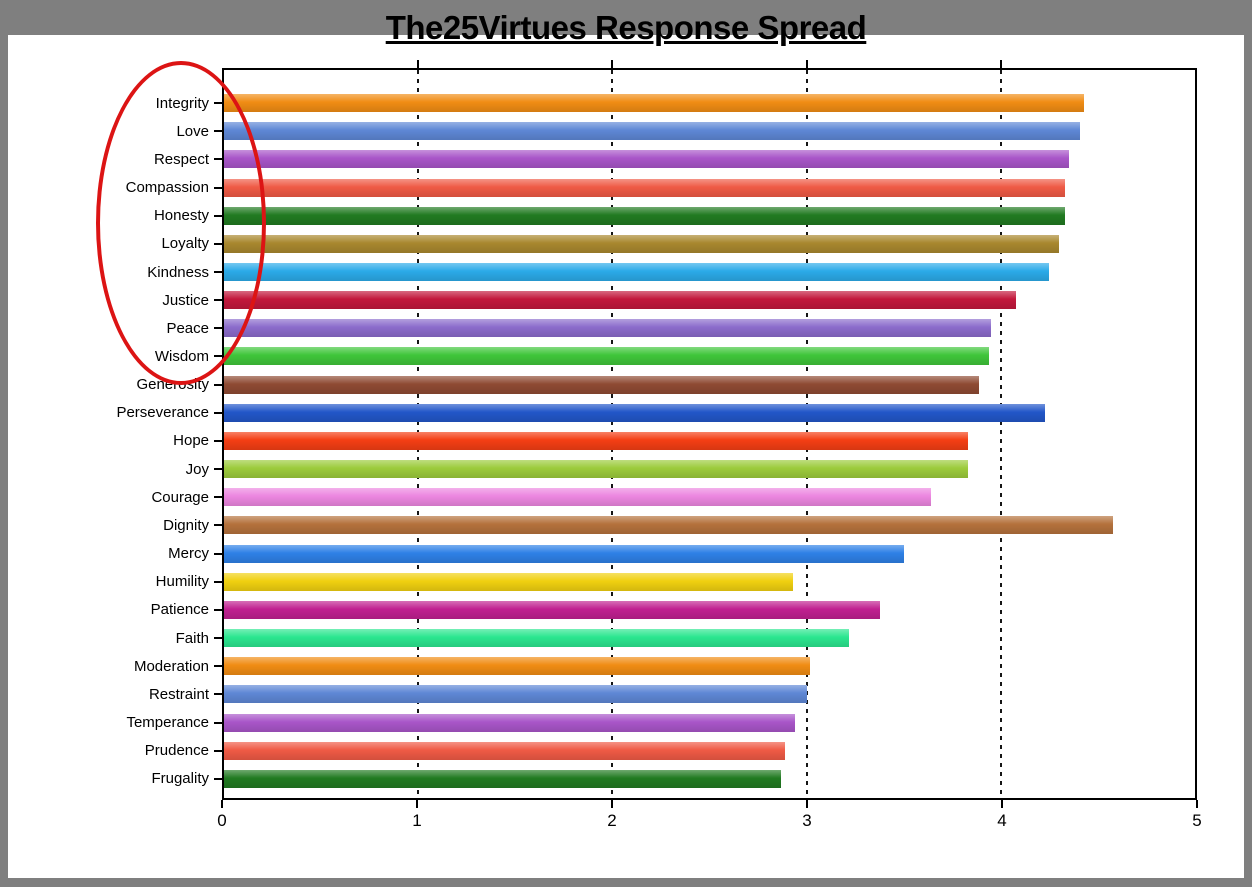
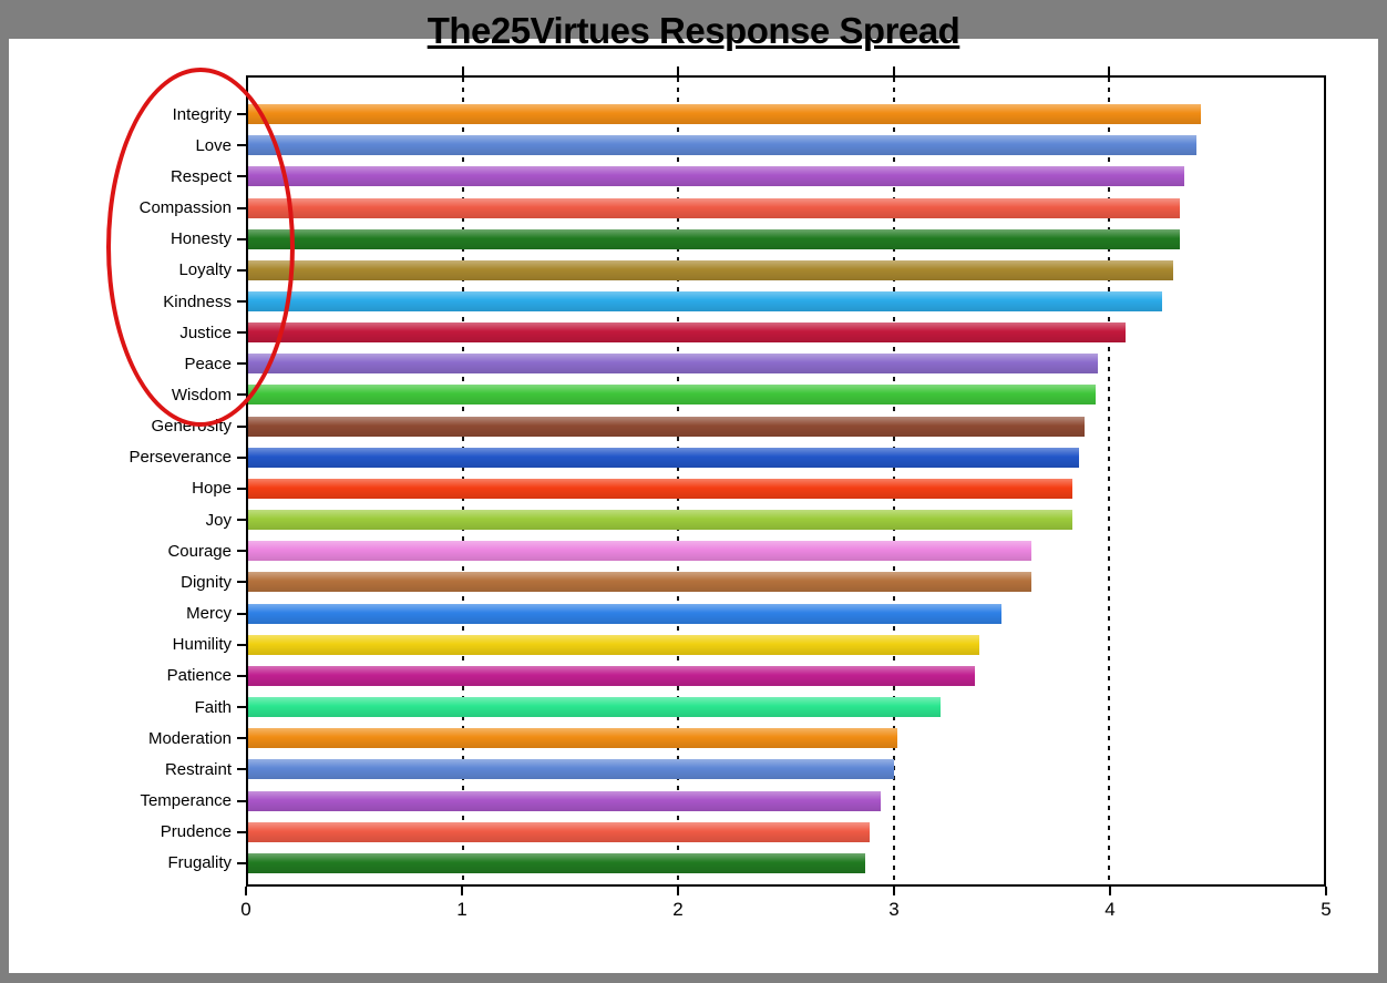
Perseverance: 4.23 -> 3.86
Dignity: 4.58 -> 3.64
Humility: 2.93 -> 3.40
